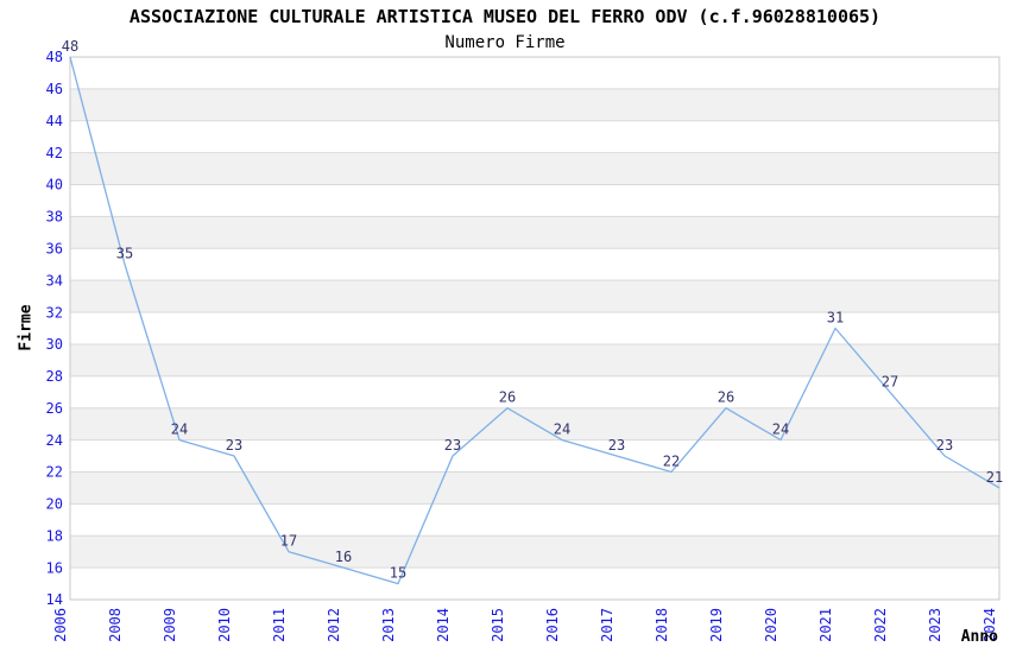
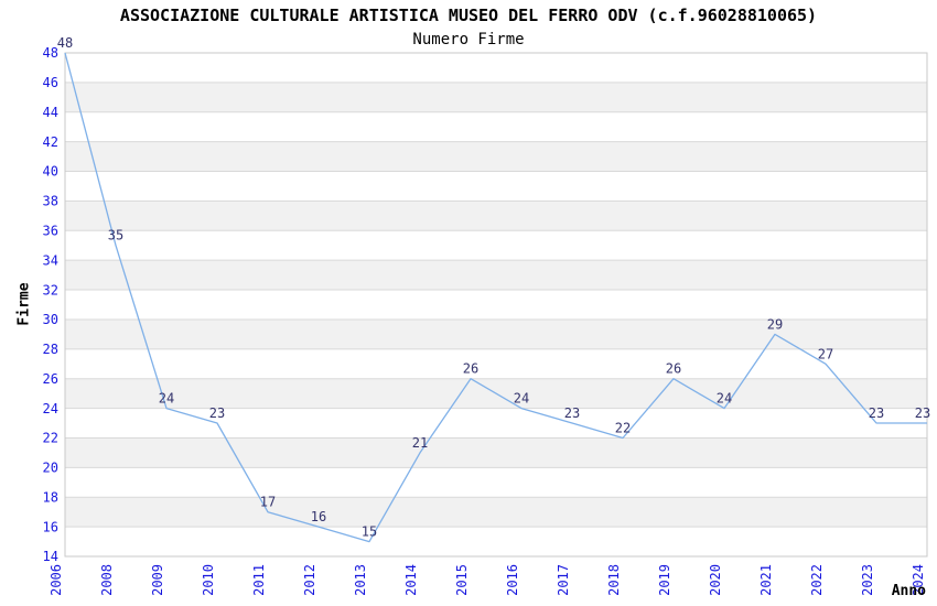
2014: 23 -> 21
2021: 31 -> 29
2024: 21 -> 23
